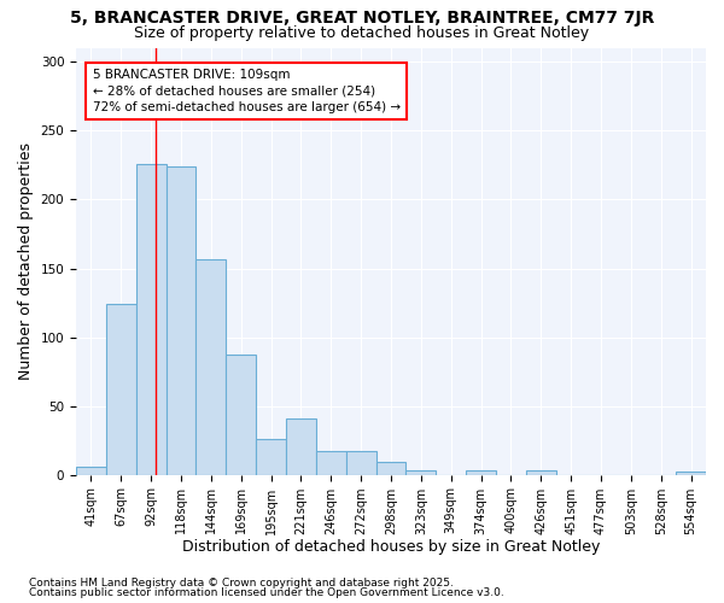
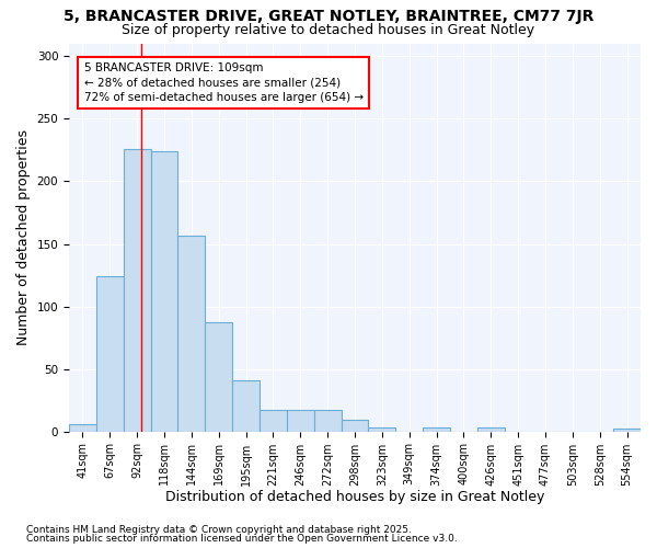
195sqm: 26 -> 41
221sqm: 41 -> 17
